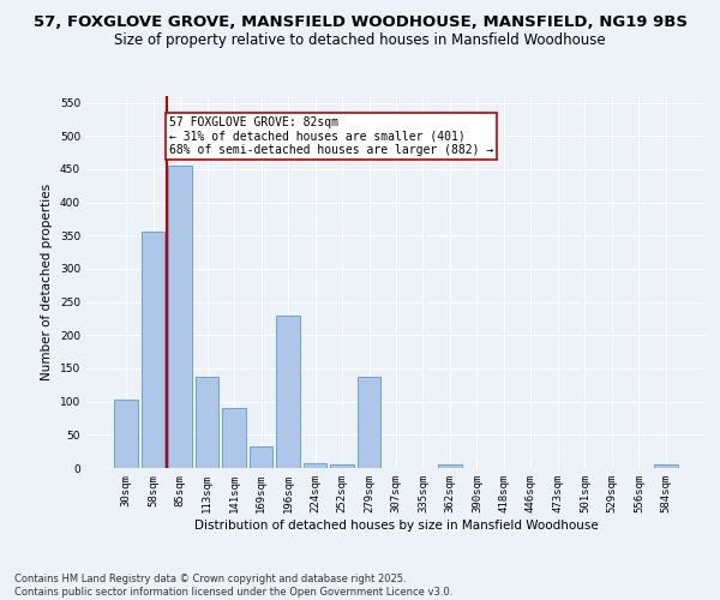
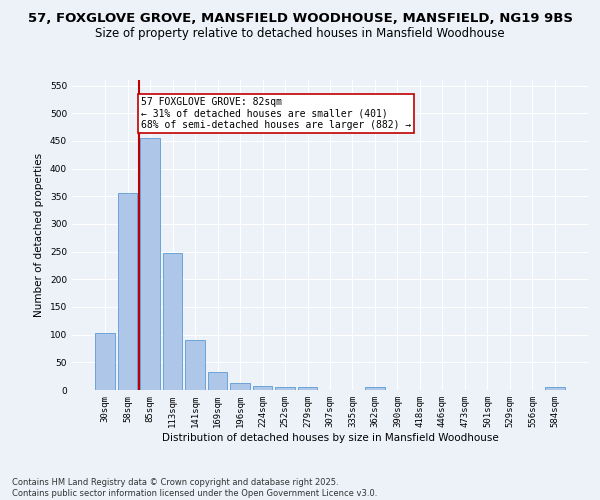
113sqm: 138 -> 247
196sqm: 230 -> 13
279sqm: 138 -> 5
